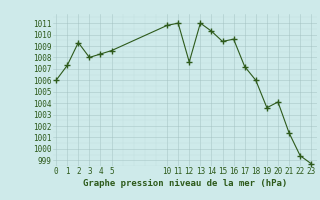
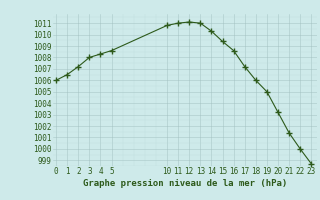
1: 1007.3 -> 1006.5
2: 1009.3 -> 1007.2
12: 1007.6 -> 1011.1
16: 1009.6 -> 1008.6
19: 1003.6 -> 1005.0
20: 1004.1 -> 1003.2
22: 999.4 -> 1000.0
